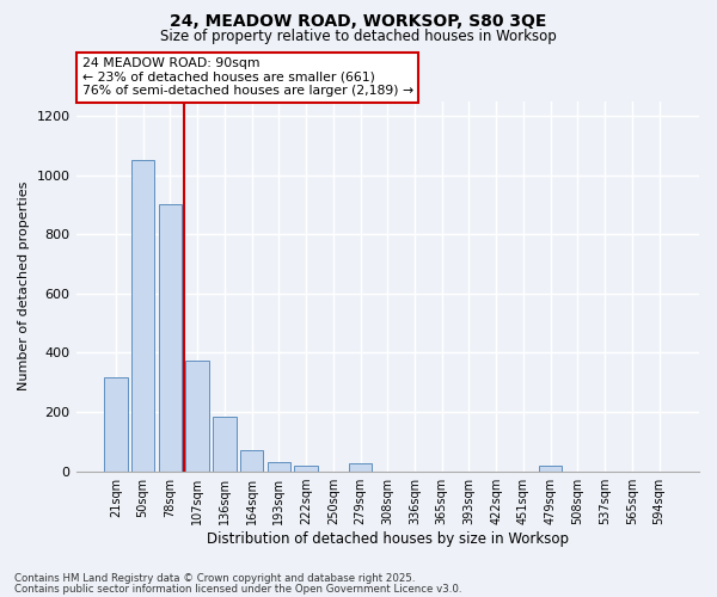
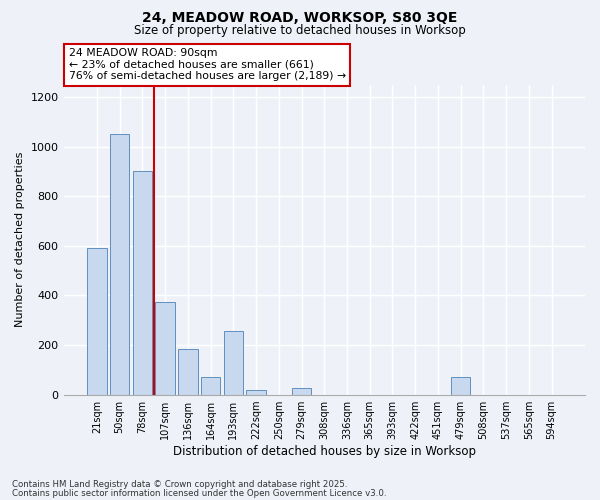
21sqm: 315 -> 590
193sqm: 30 -> 255
479sqm: 20 -> 70
